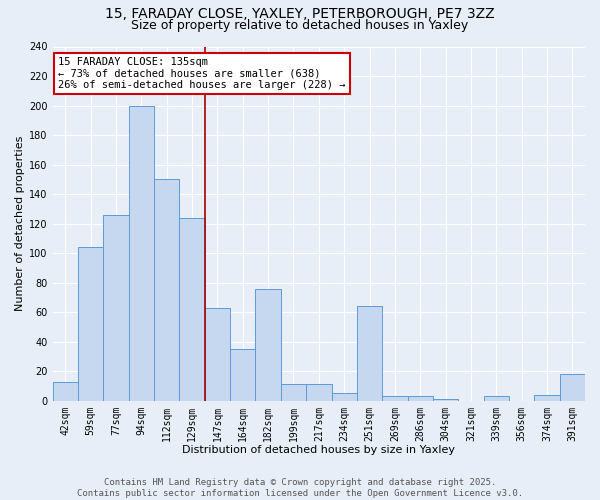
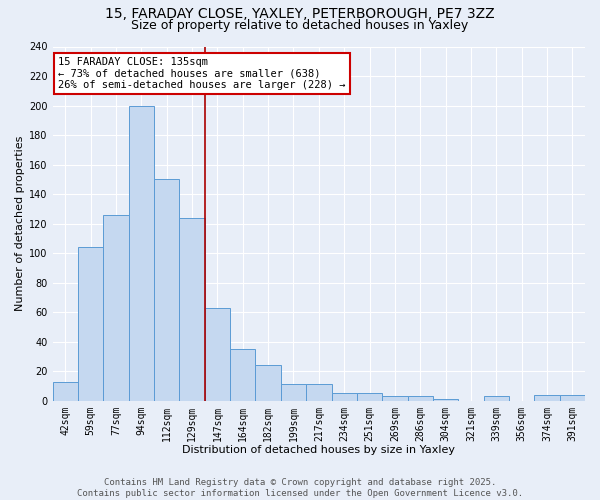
182sqm: 76 -> 24
251sqm: 64 -> 5
391sqm: 18 -> 4
